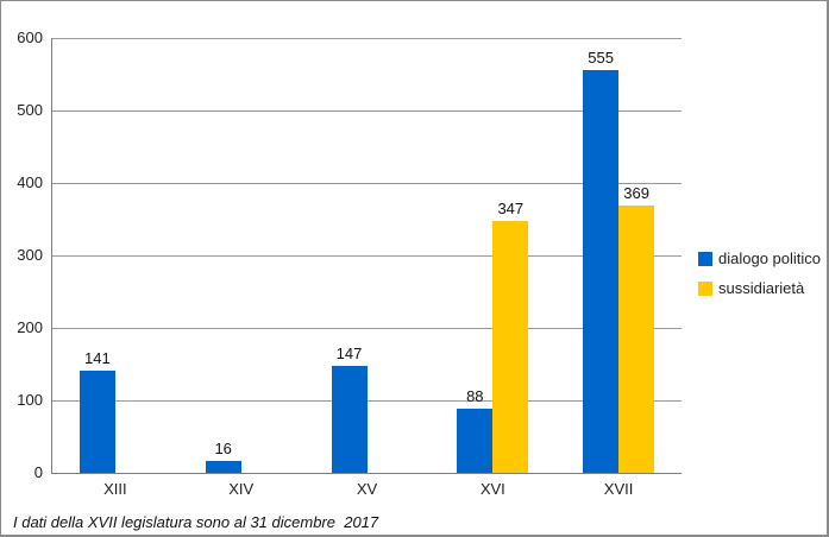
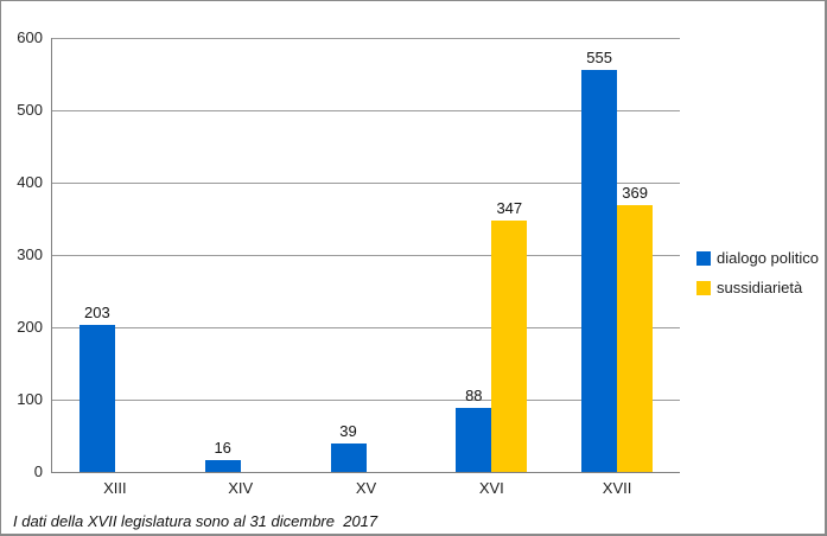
dialogo politico/XIII: 141 -> 203
dialogo politico/XV: 147 -> 39
